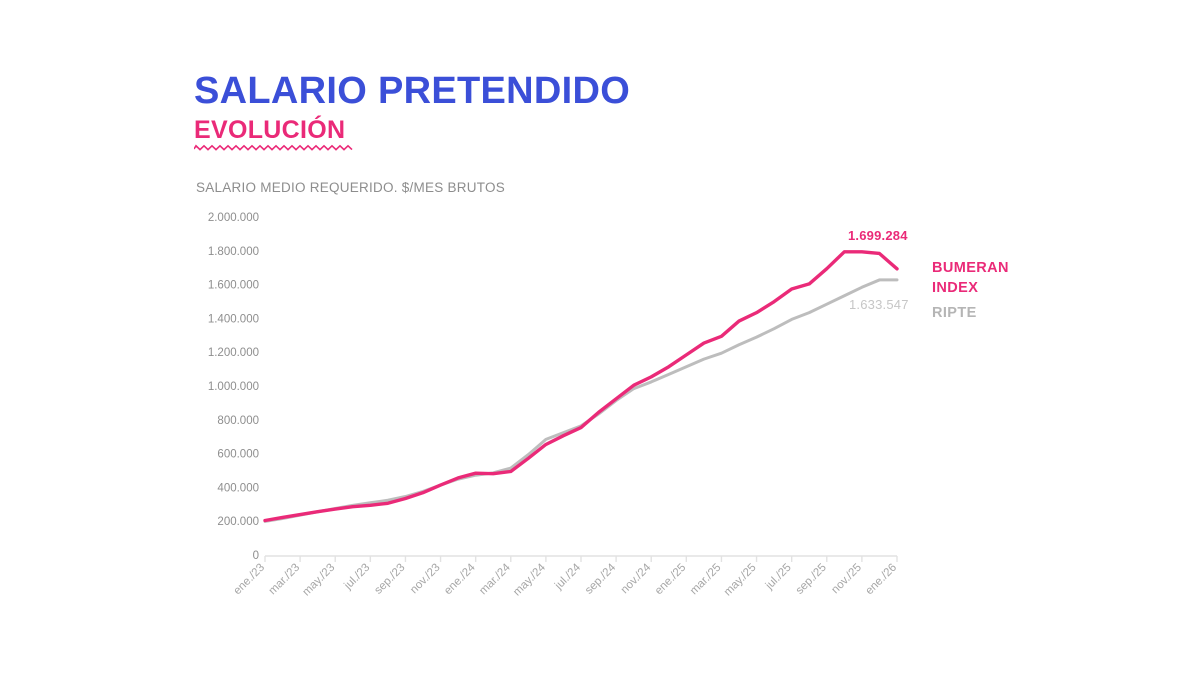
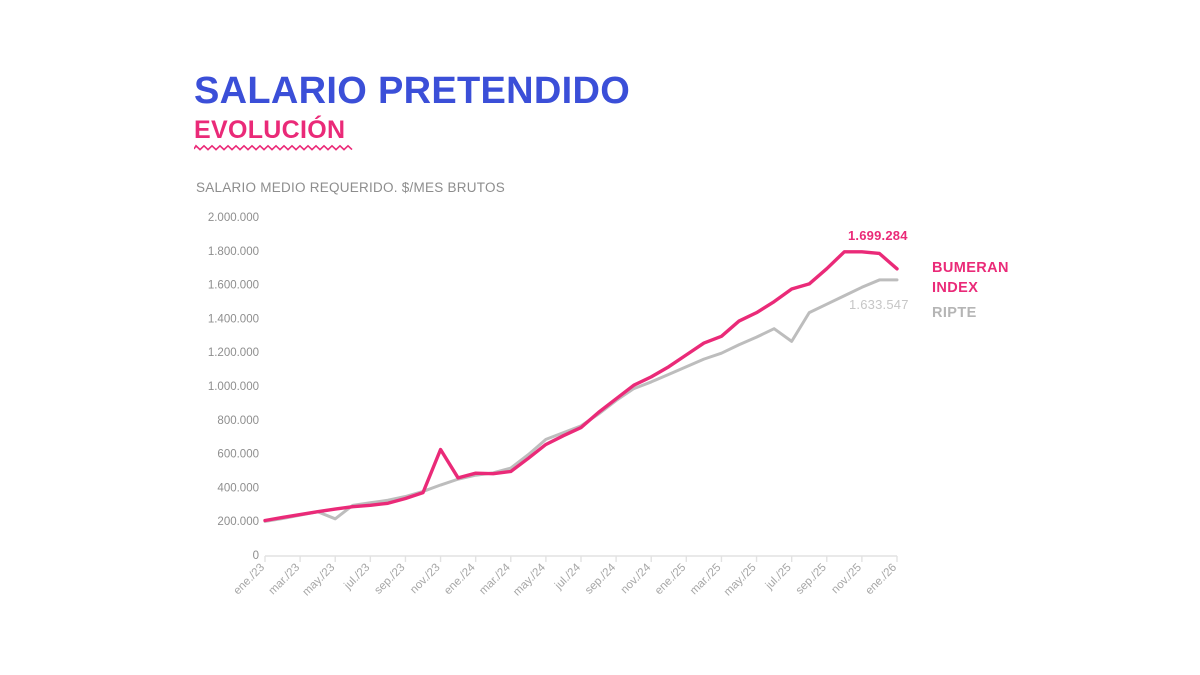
RIPTE/may./23: 280000 -> 220000
BUMERAN INDEX/nov./23: 420000 -> 630000
RIPTE/jul./25: 1400000 -> 1270000
